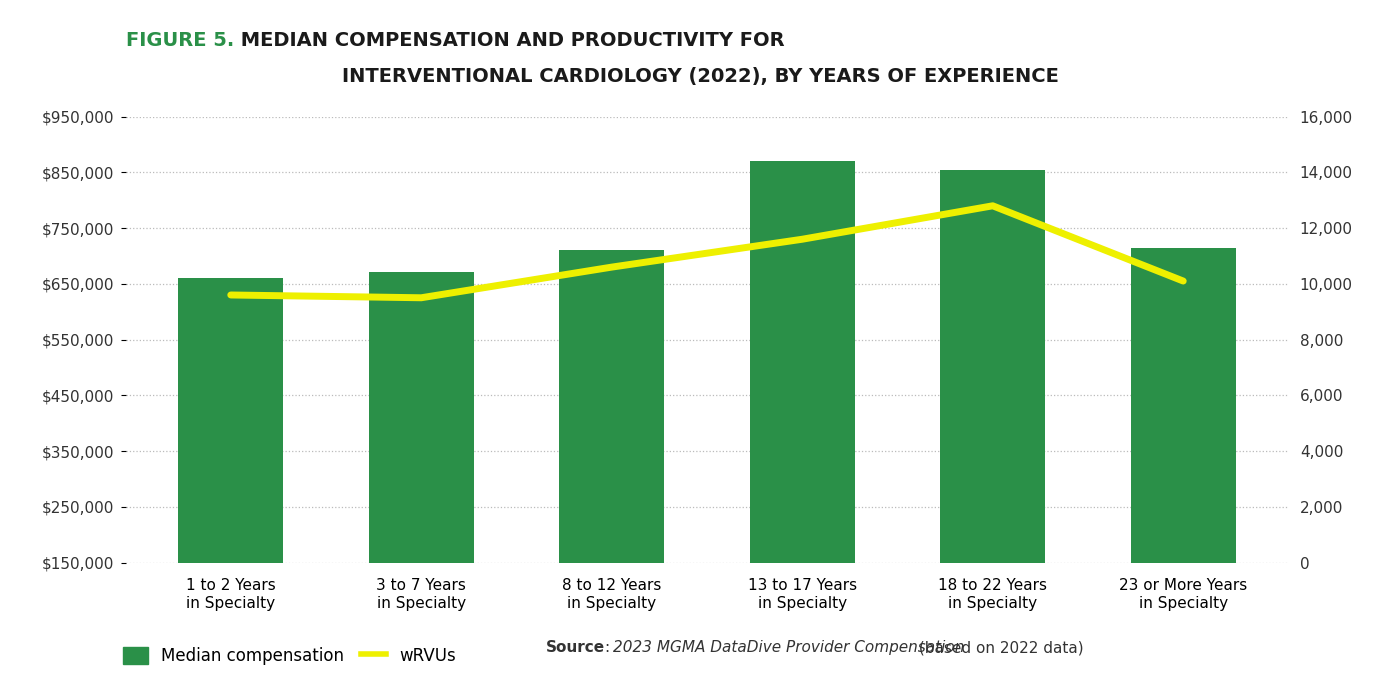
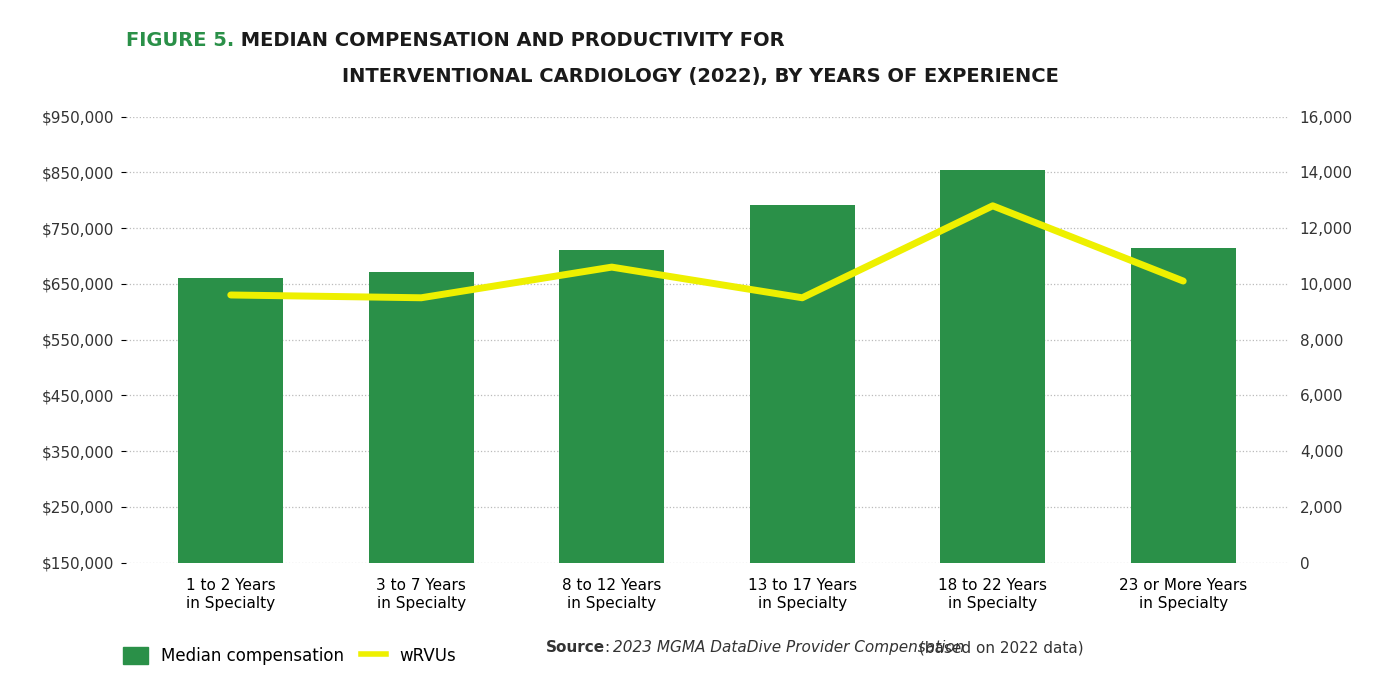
Median compensation/13 to 17 Years in Specialty: $870,000 -> $792,000
wRVUs/13 to 17 Years in Specialty: 11,600 -> 9,500
